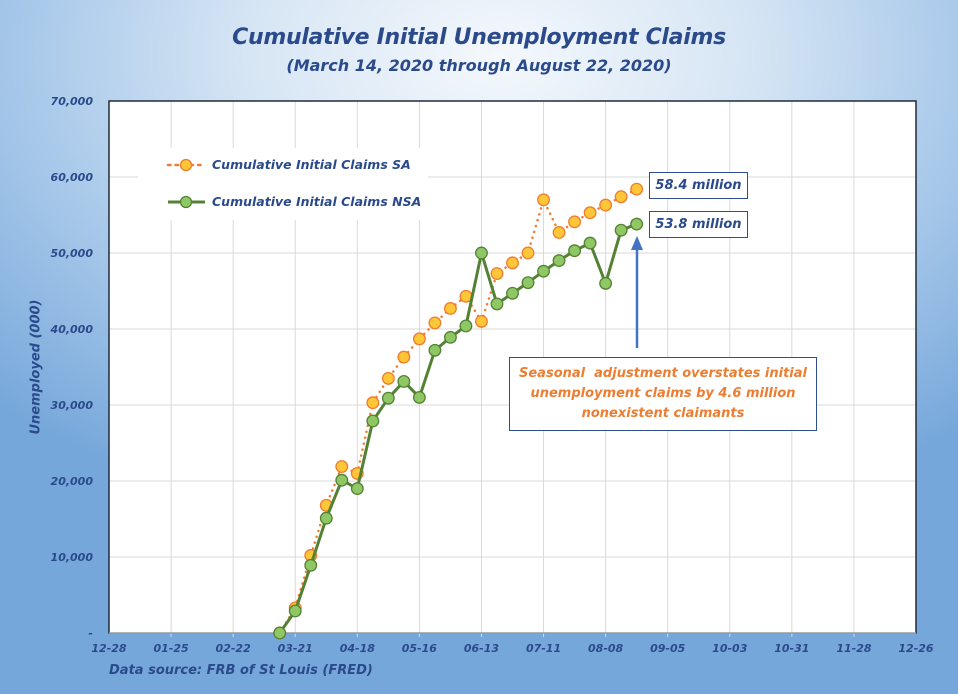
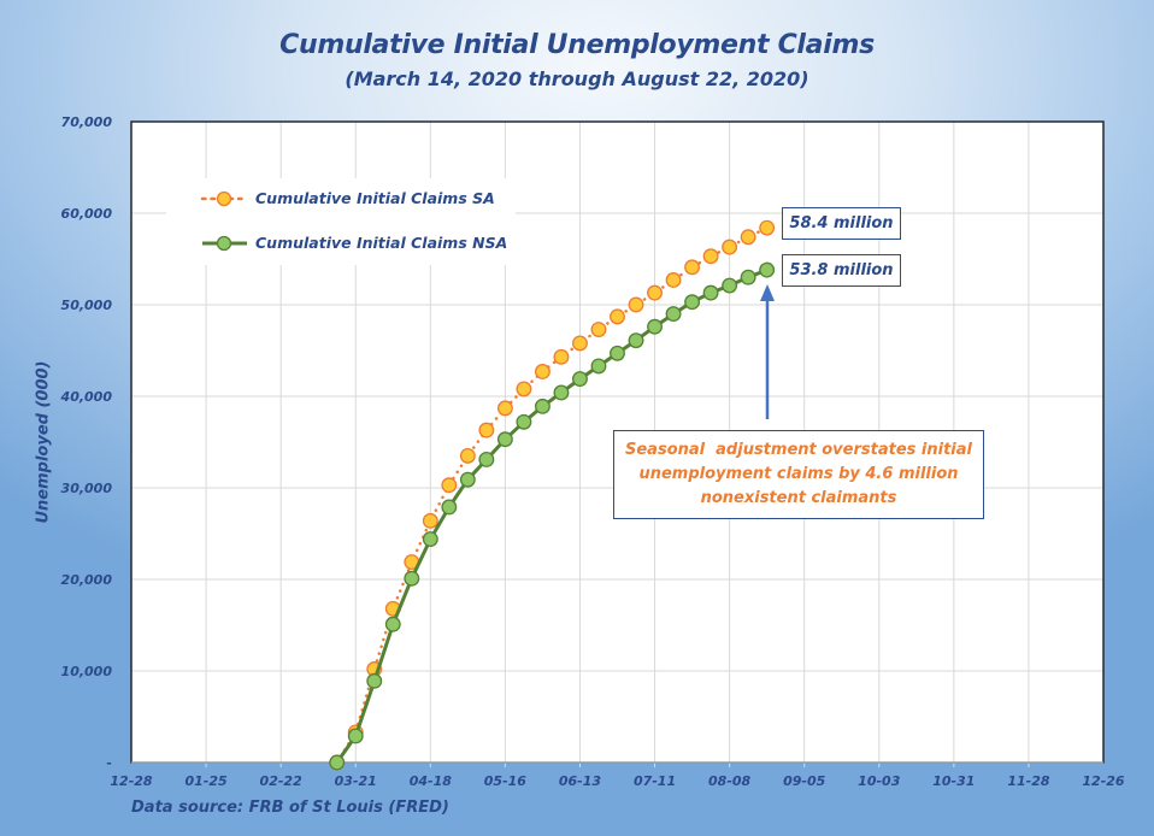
Cumulative Initial Claims SA/04-18: 21000 -> 26000
Cumulative Initial Claims NSA/04-18: 19000 -> 24000
Cumulative Initial Claims NSA/05-16: 31000 -> 35000
Cumulative Initial Claims SA/06-13: 41000 -> 46000
Cumulative Initial Claims NSA/06-13: 50000 -> 42000
Cumulative Initial Claims SA/07-11: 57000 -> 51000
Cumulative Initial Claims NSA/08-08: 46000 -> 52000
